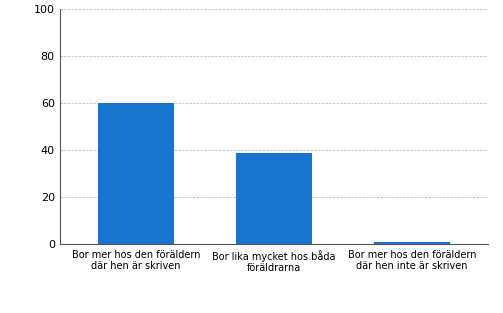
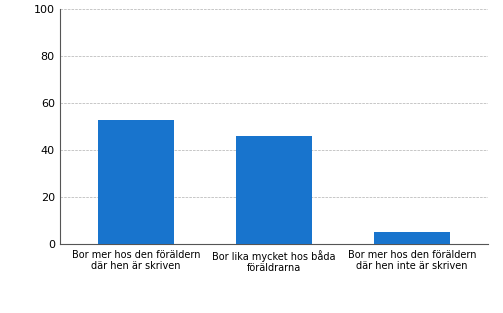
Bor mer hos den föräldern där hen är skriven: 60 -> 53
Bor lika mycket hos båda föräldrarna: 39 -> 46
Bor mer hos den föräldern där hen inte är skriven: 1 -> 5
